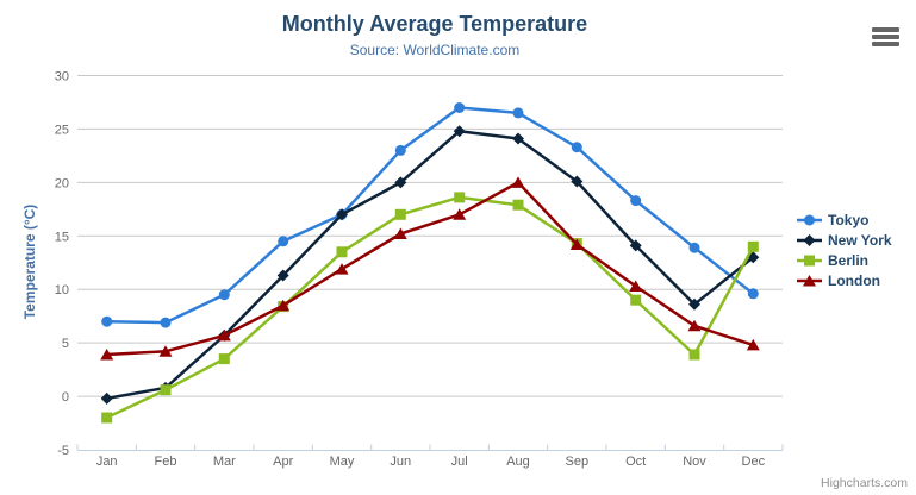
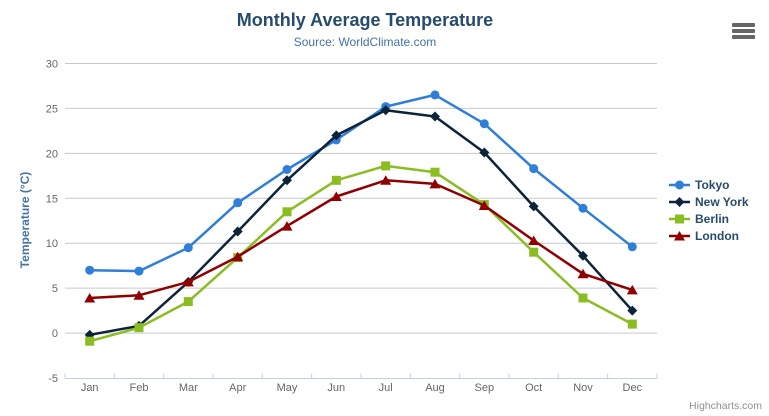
Berlin/Jan: -2 -> -1
Tokyo/May: 17 -> 18
Tokyo/Jun: 23 -> 22
New York/Jun: 20 -> 22
Tokyo/Jul: 27 -> 25
London/Aug: 20 -> 17
New York/Dec: 13 -> 2
Berlin/Dec: 14 -> 1
